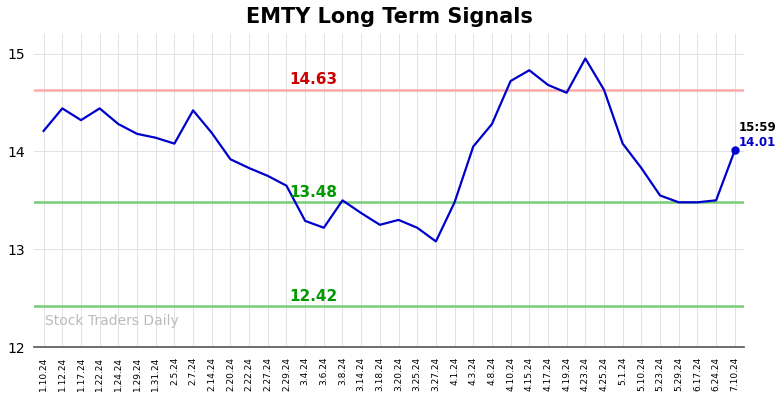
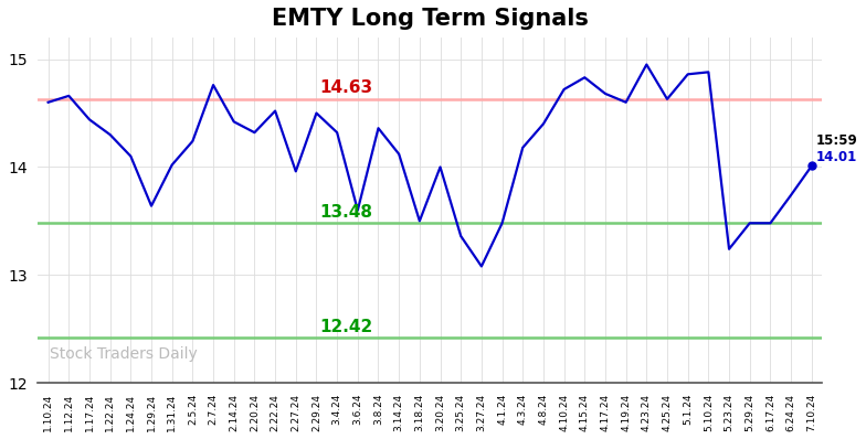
1.10.24: 14.21 -> 14.60
1.12.24: 14.44 -> 14.66
1.17.24: 14.32 -> 14.44
1.22.24: 14.44 -> 14.30
1.24.24: 14.28 -> 14.10
1.29.24: 14.18 -> 13.64
1.31.24: 14.14 -> 14.02
2.5.24: 14.08 -> 14.24
2.7.24: 14.42 -> 14.76
2.14.24: 14.19 -> 14.42
2.20.24: 13.92 -> 14.32
2.22.24: 13.83 -> 14.52
2.27.24: 13.75 -> 13.96
2.29.24: 13.65 -> 14.50
3.4.24: 13.29 -> 14.32
3.6.24: 13.22 -> 13.60
3.8.24: 13.50 -> 14.36
3.14.24: 13.37 -> 14.12
3.18.24: 13.25 -> 13.50
3.20.24: 13.30 -> 14.00
3.25.24: 13.22 -> 13.36
4.3.24: 14.05 -> 14.18
4.8.24: 14.28 -> 14.40
5.1.24: 14.08 -> 14.86
5.10.24: 13.83 -> 14.88
5.23.24: 13.55 -> 13.24
6.24.24: 13.50 -> 13.74
